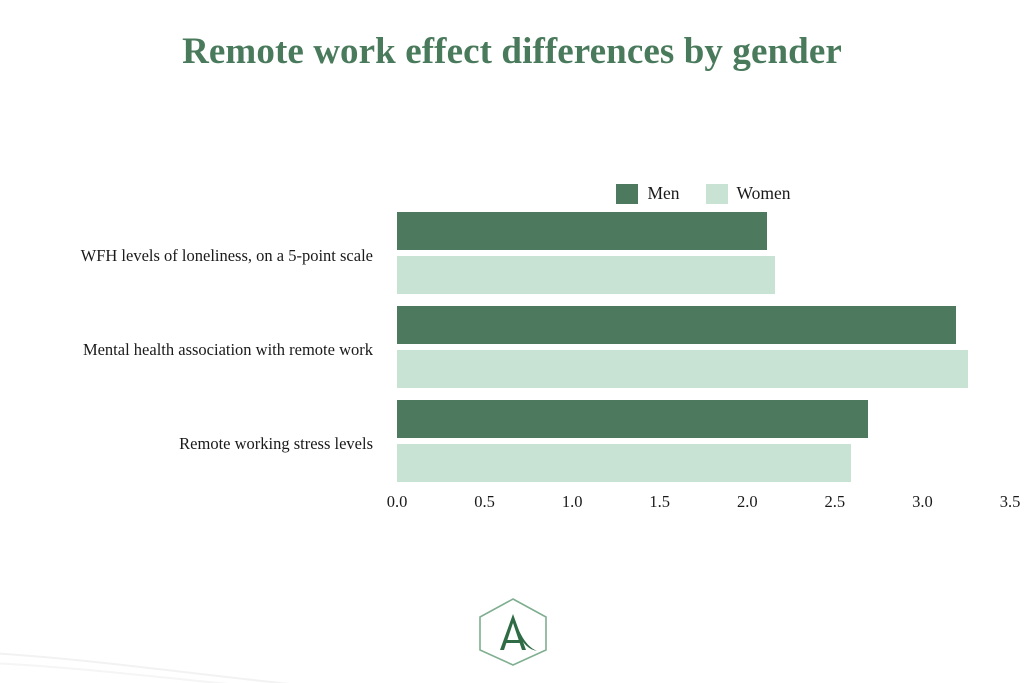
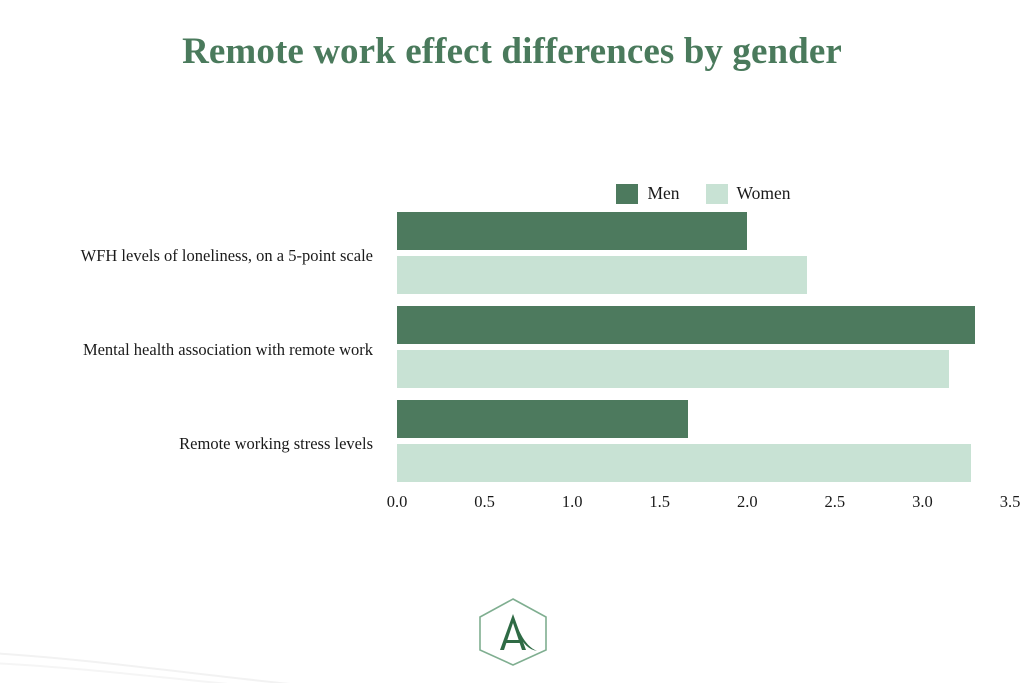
Men/WFH levels of loneliness, on a 5-point scale: 2.11 -> 2.00
Women/WFH levels of loneliness, on a 5-point scale: 2.16 -> 2.34
Men/Mental health association with remote work: 3.19 -> 3.30
Women/Mental health association with remote work: 3.26 -> 3.15
Men/Remote working stress levels: 2.69 -> 1.66
Women/Remote working stress levels: 2.59 -> 3.28
